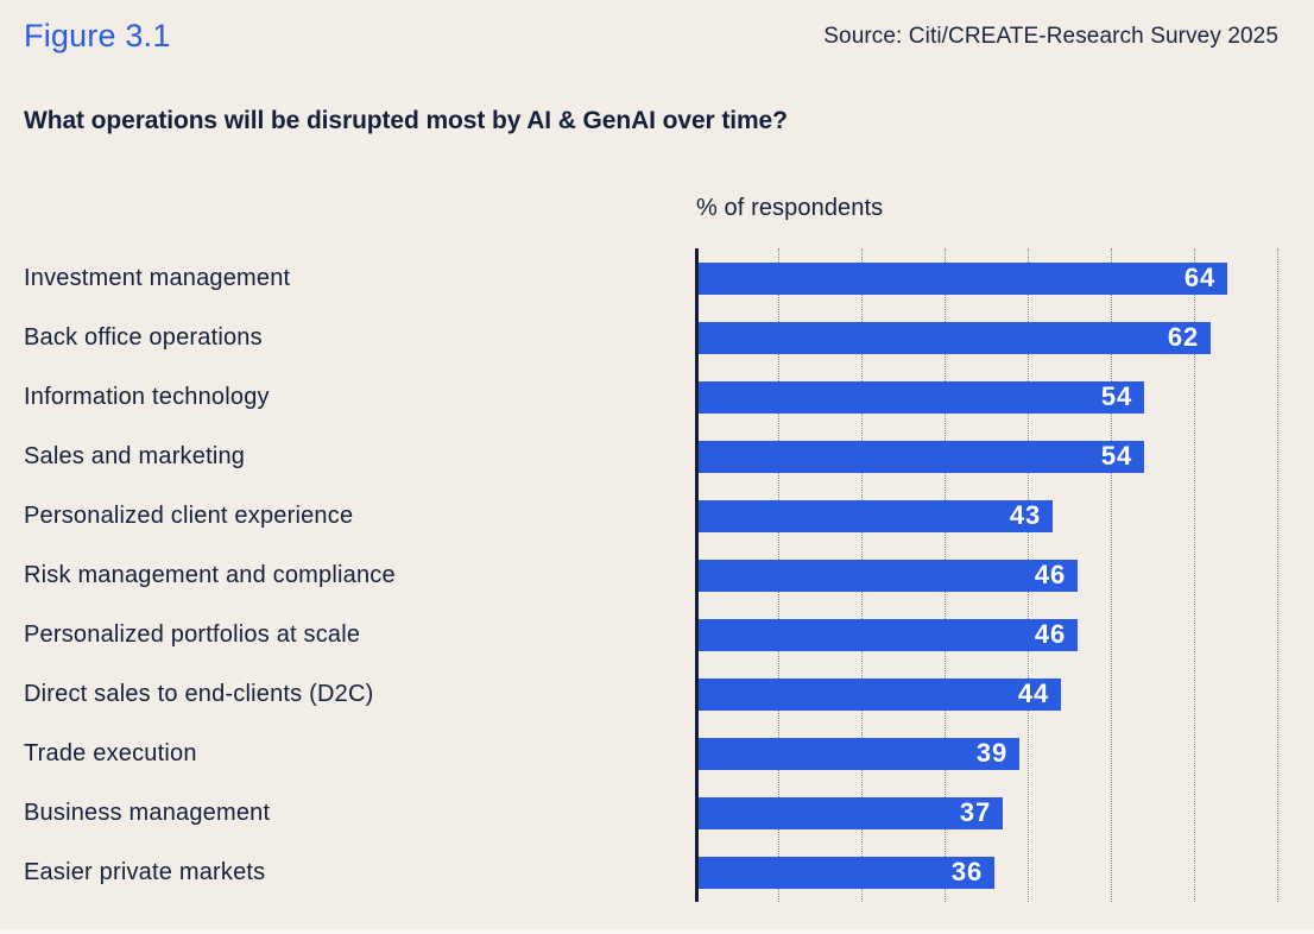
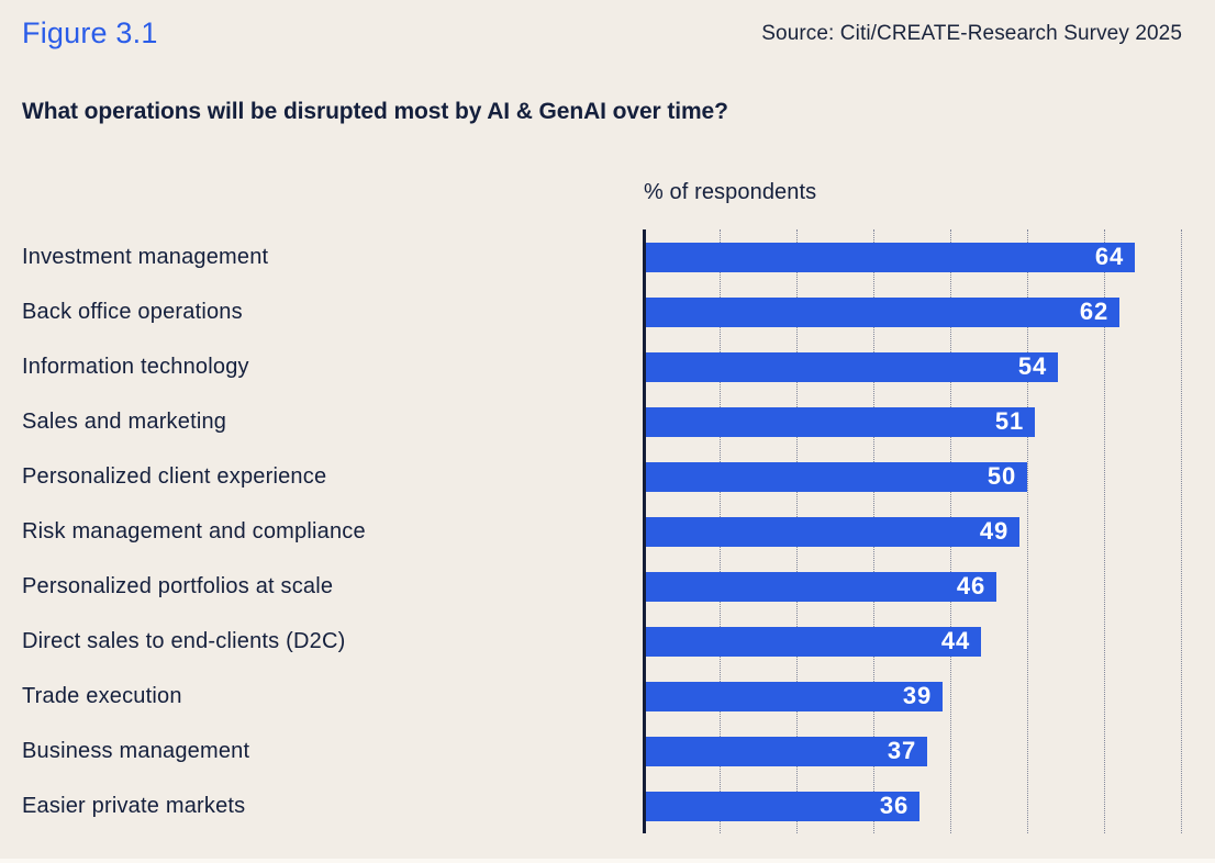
Sales and marketing: 54 -> 51
Personalized client experience: 43 -> 50
Risk management and compliance: 46 -> 49
